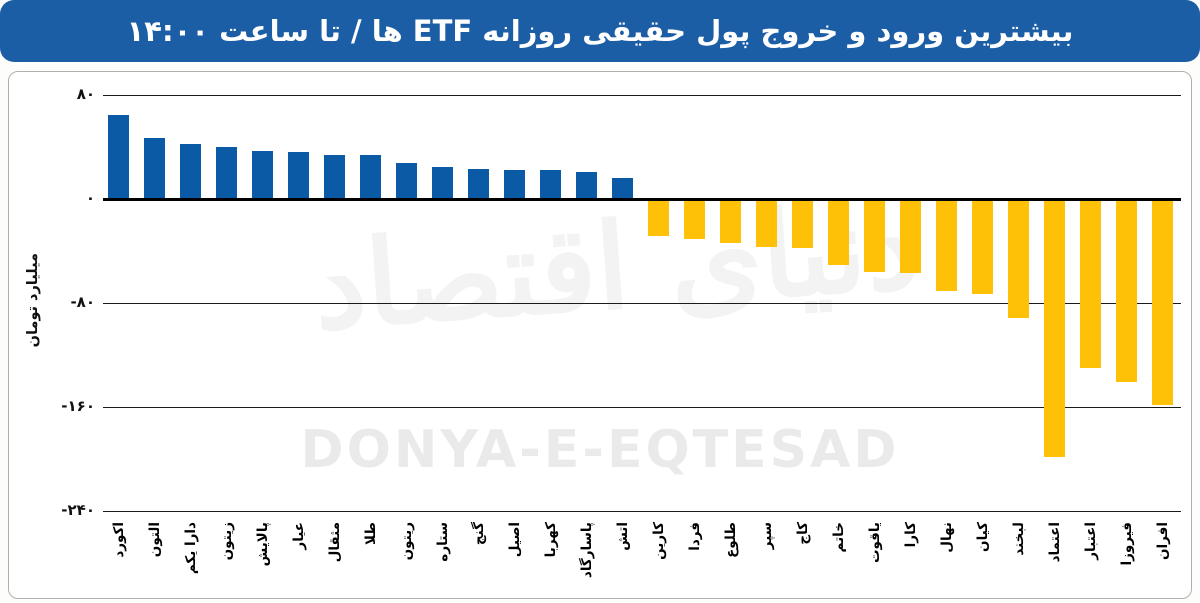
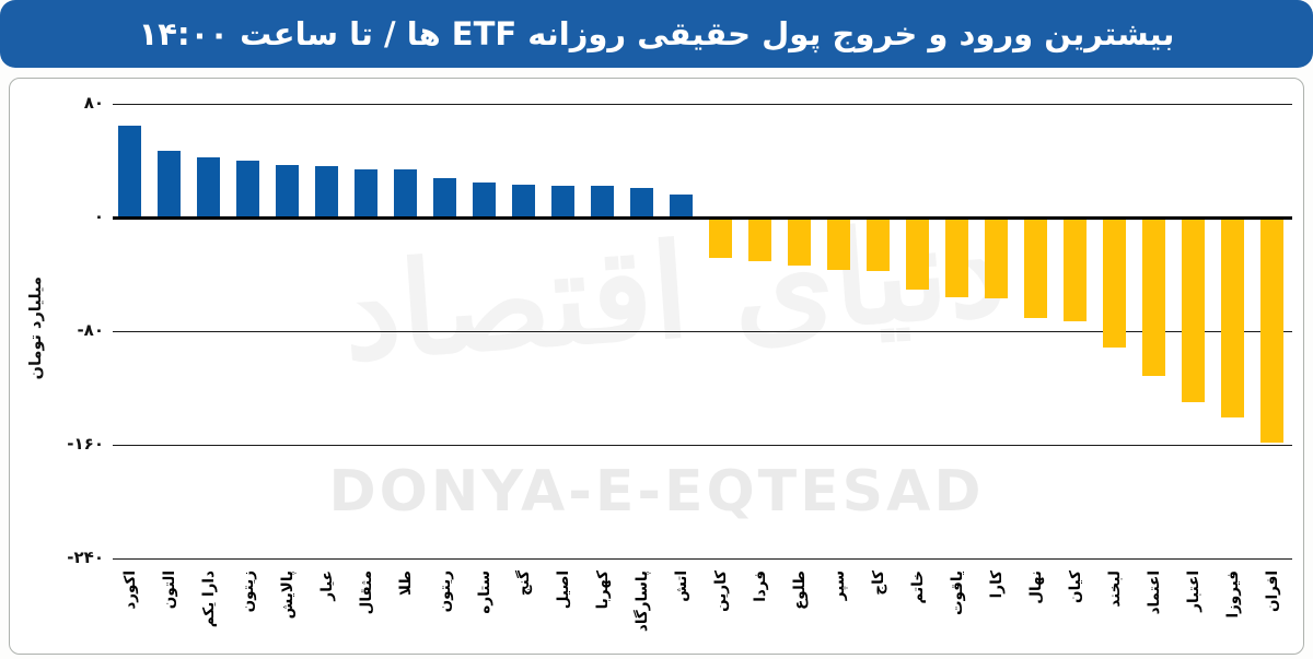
اعتماد: -198 -> -111
